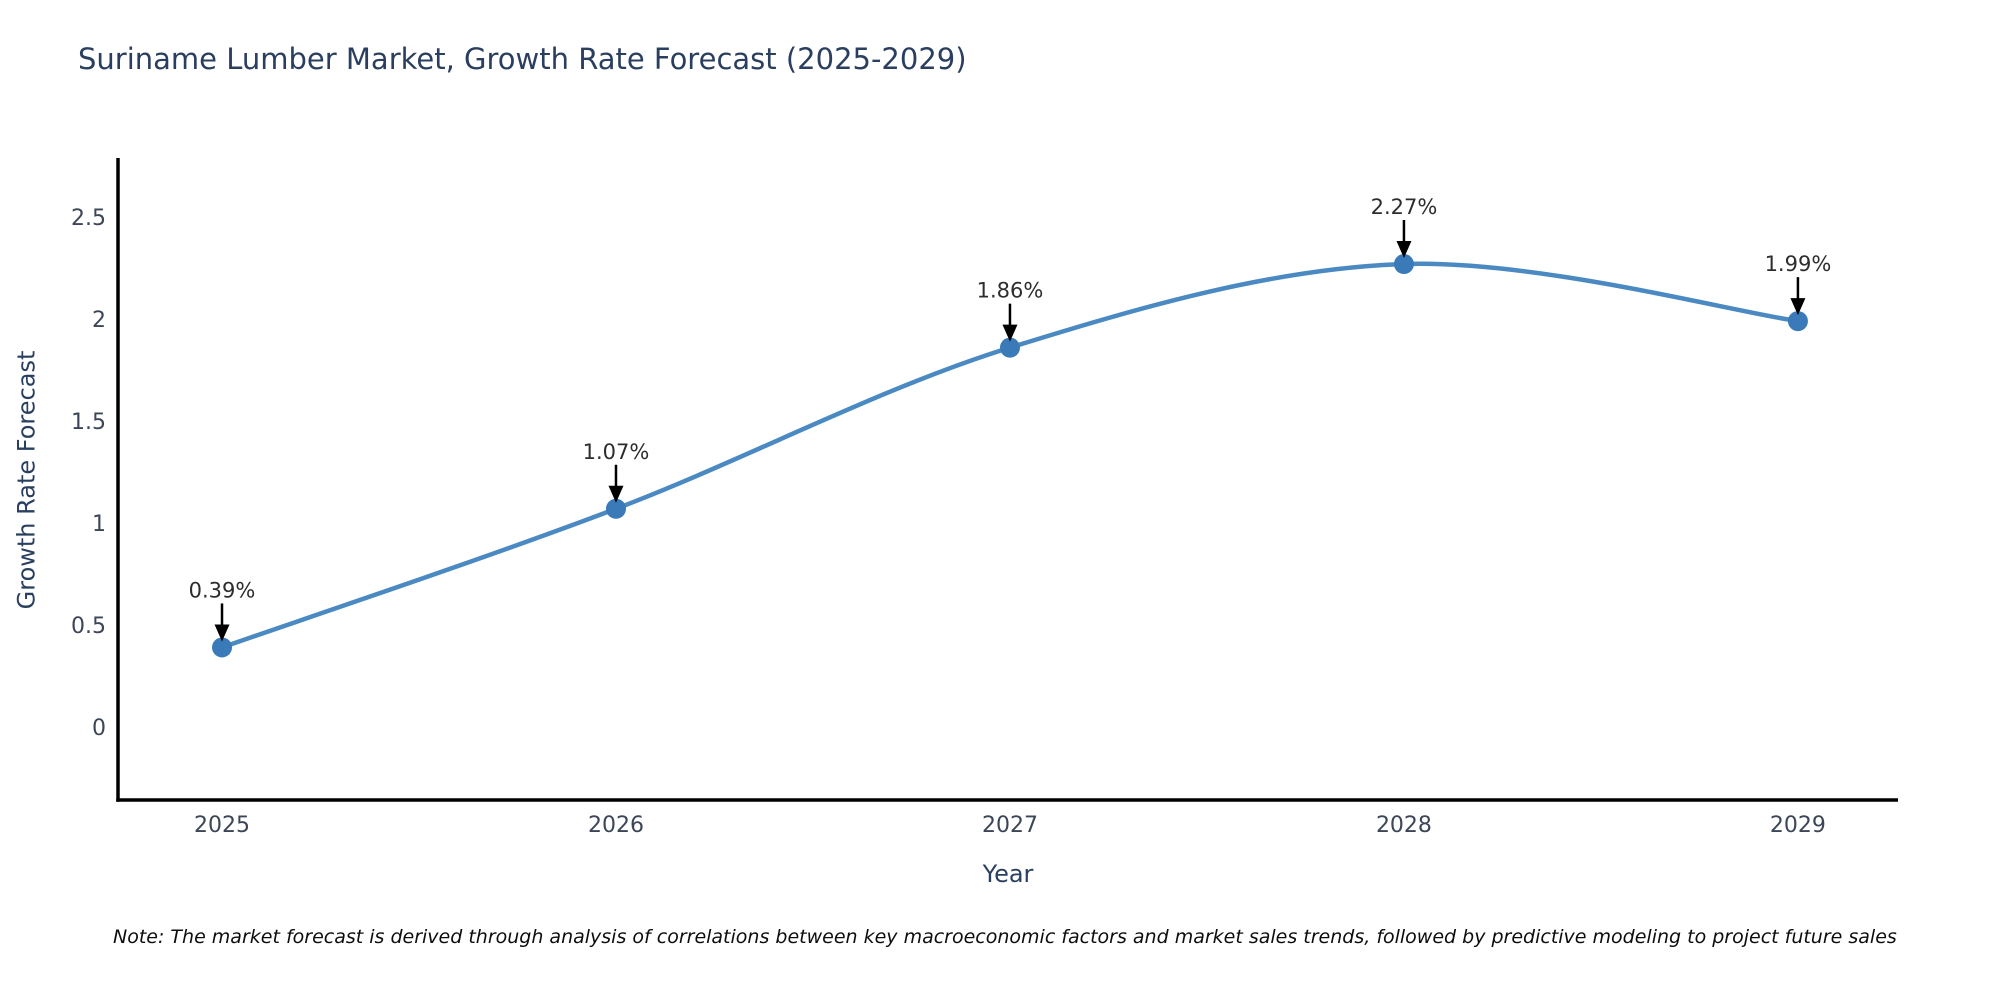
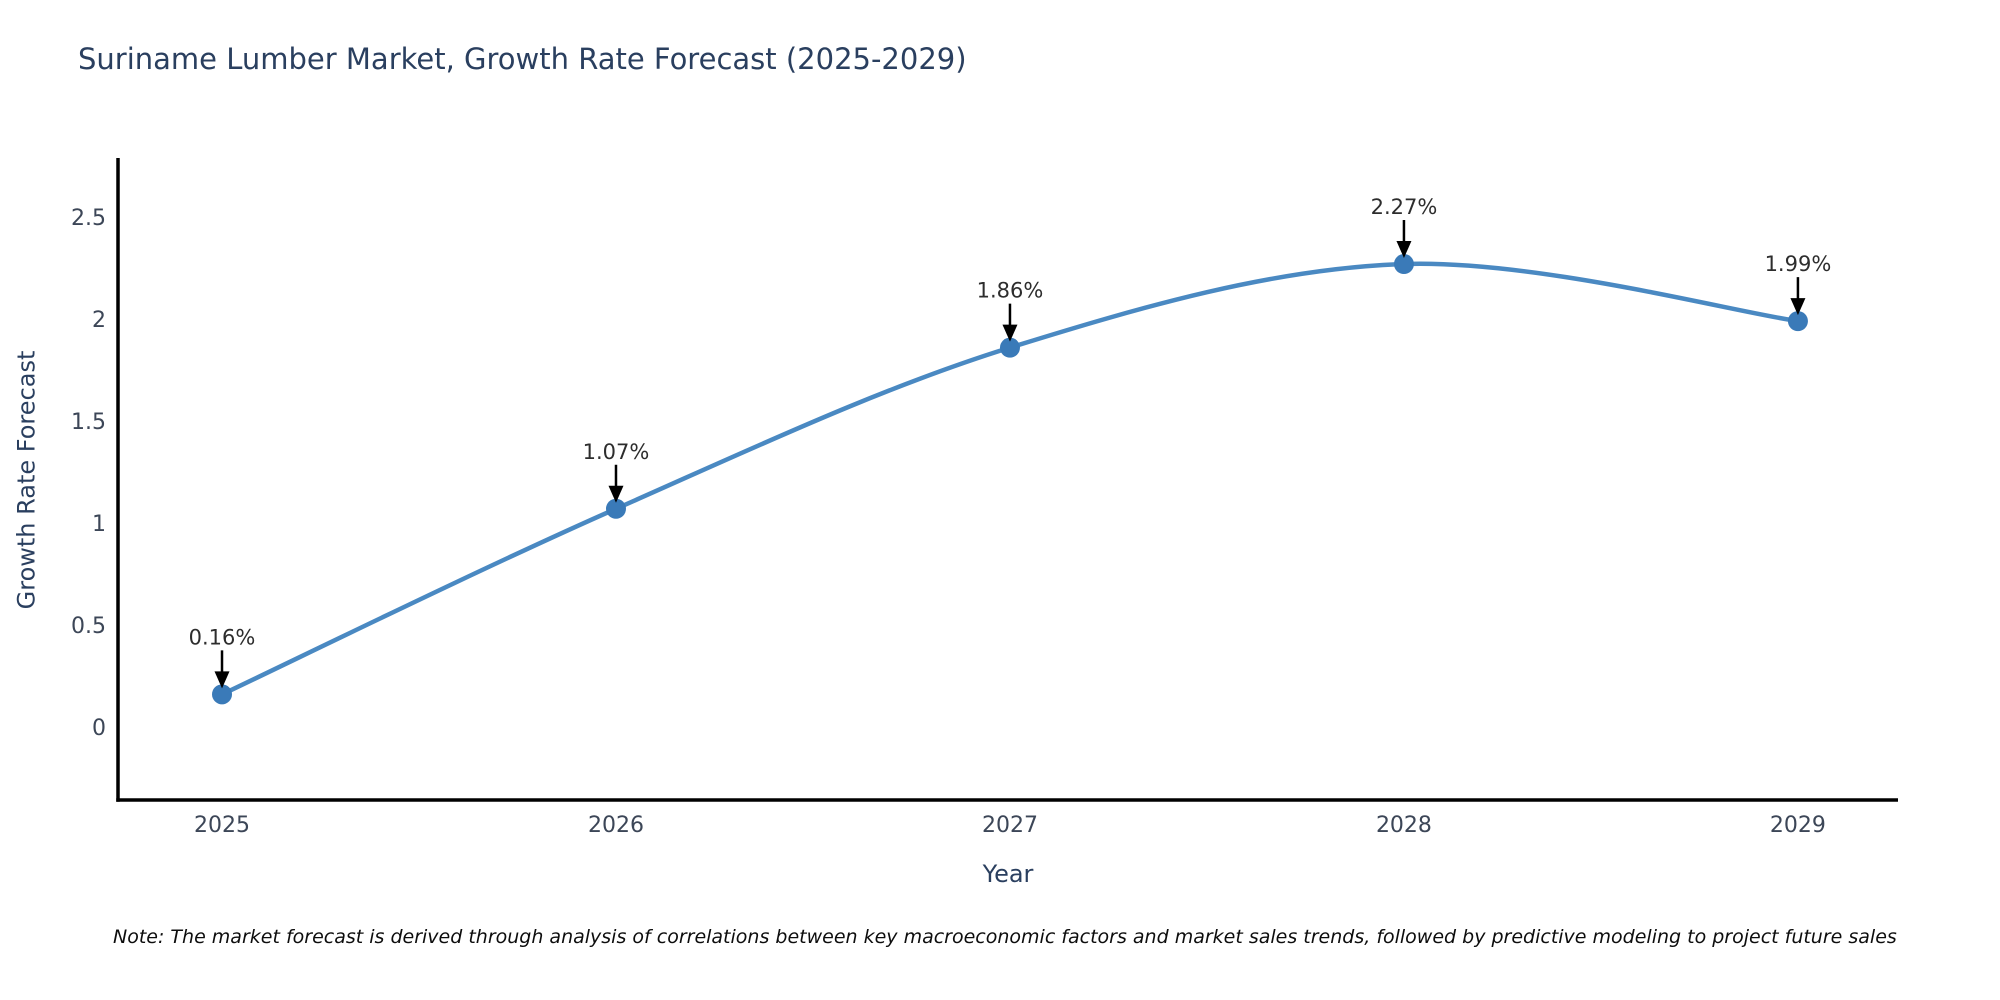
2025: 0.39% -> 0.16%
